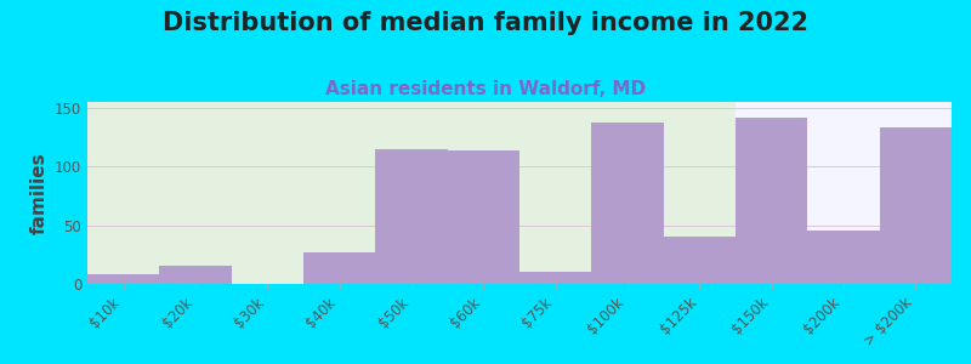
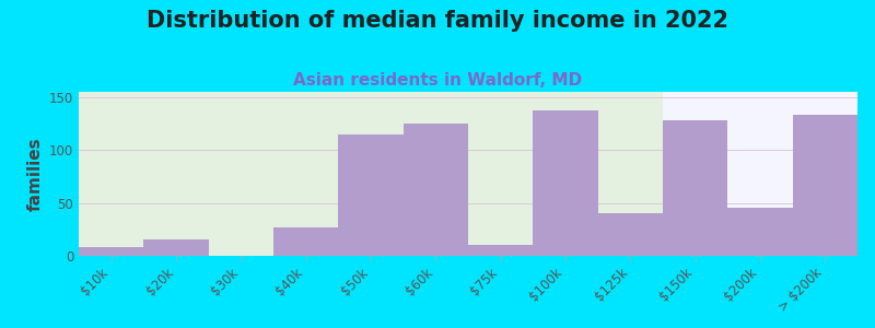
$60k: 114 -> 125
$150k: 142 -> 128
